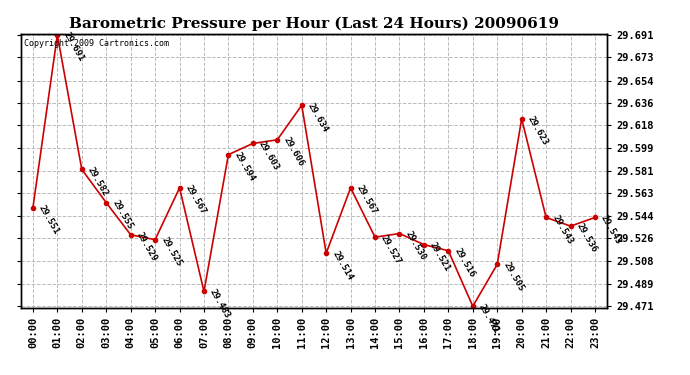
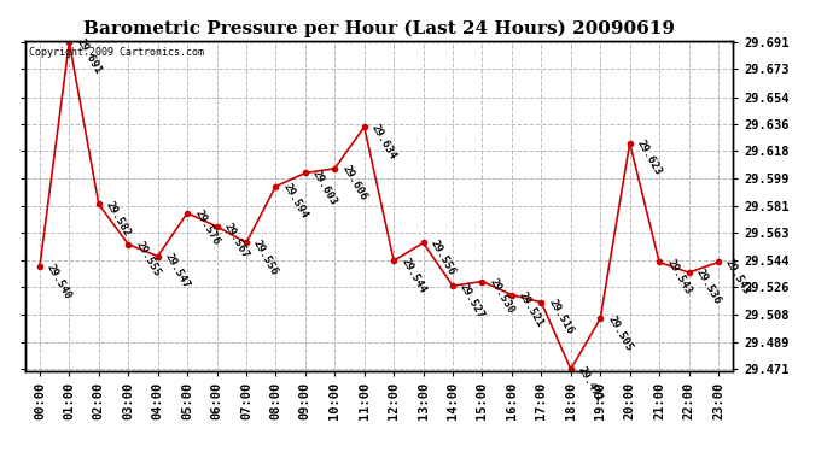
00:00: 29.551 -> 29.540
04:00: 29.529 -> 29.547
05:00: 29.525 -> 29.576
07:00: 29.483 -> 29.556
12:00: 29.514 -> 29.544
13:00: 29.567 -> 29.556
